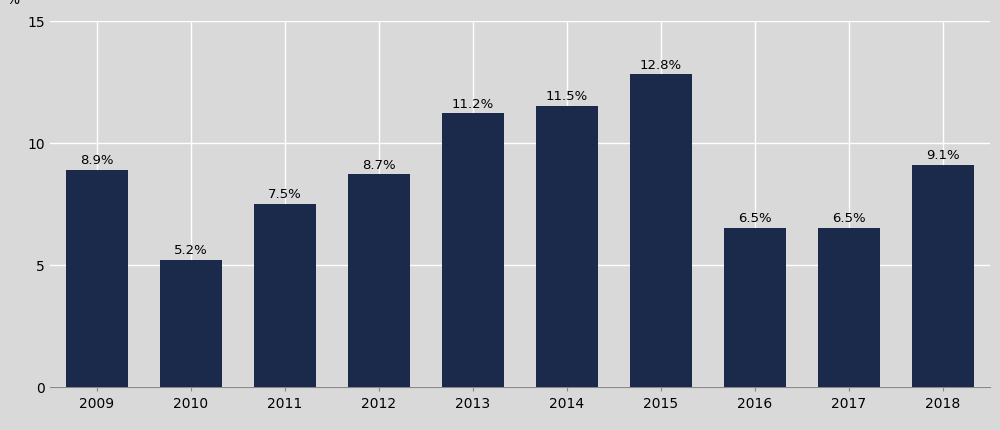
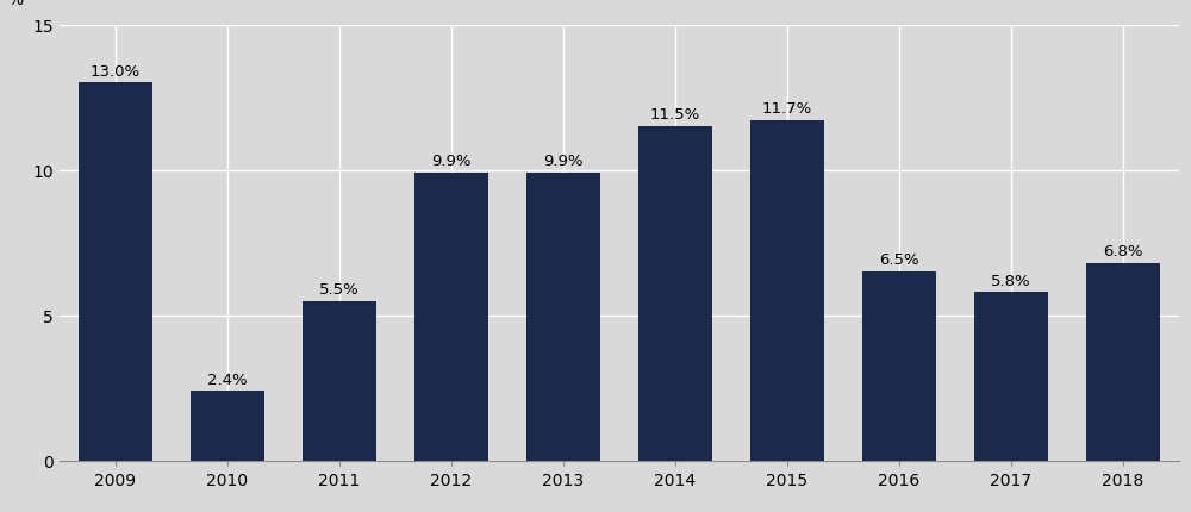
2009: 8.9% -> 13.0%
2010: 5.2% -> 2.4%
2011: 7.5% -> 5.5%
2012: 8.7% -> 9.9%
2013: 11.2% -> 9.9%
2015: 12.8% -> 11.7%
2017: 6.5% -> 5.8%
2018: 9.1% -> 6.8%
